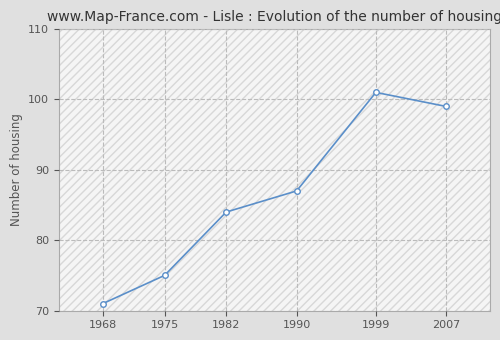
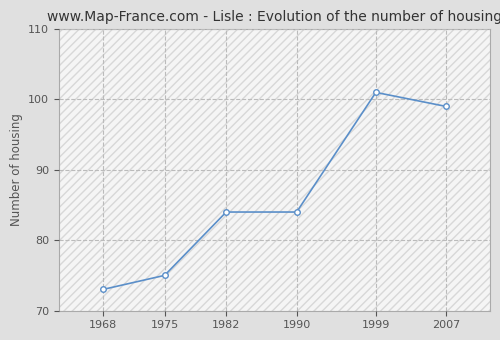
1968: 71 -> 73
1990: 87 -> 84
